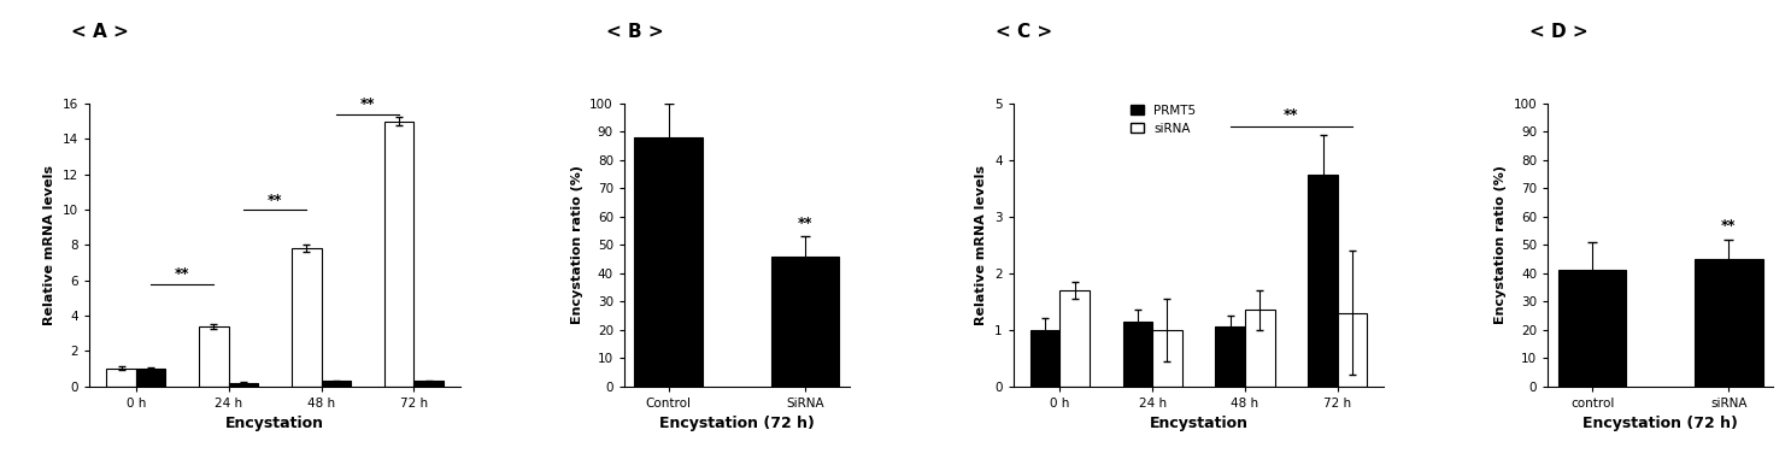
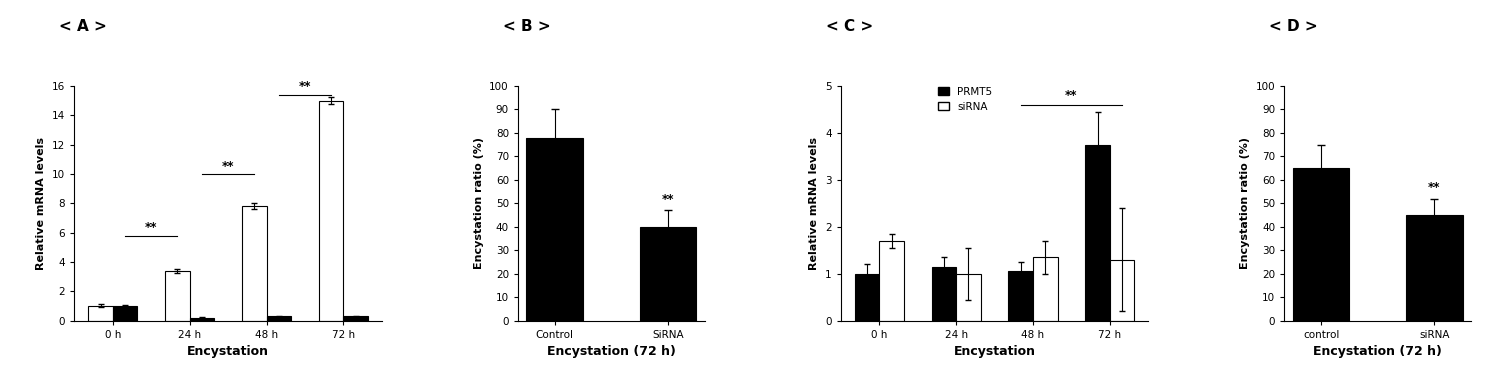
Control: 88 -> 78
SiRNA: 46 -> 40
control: 41 -> 65
